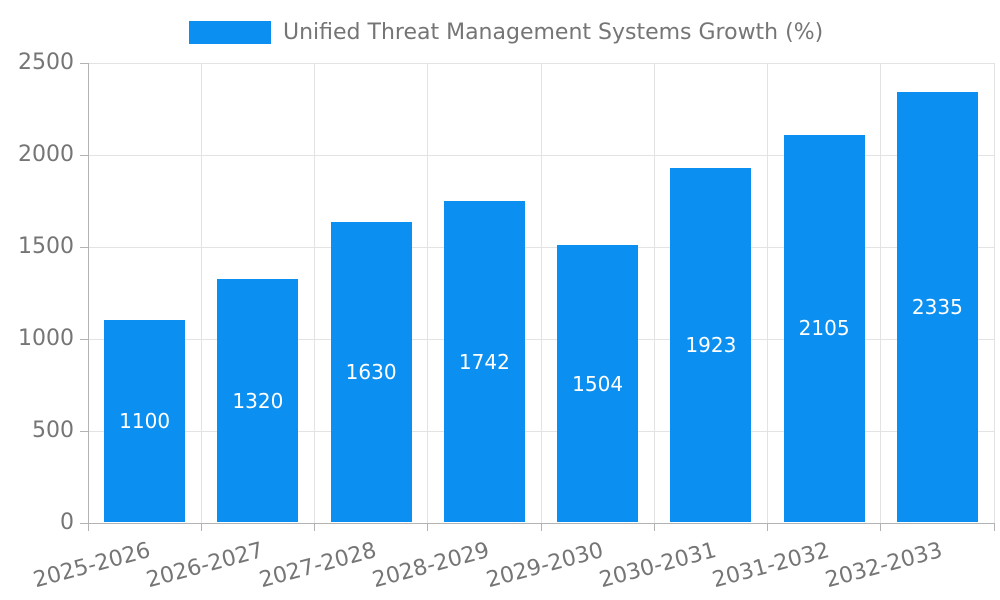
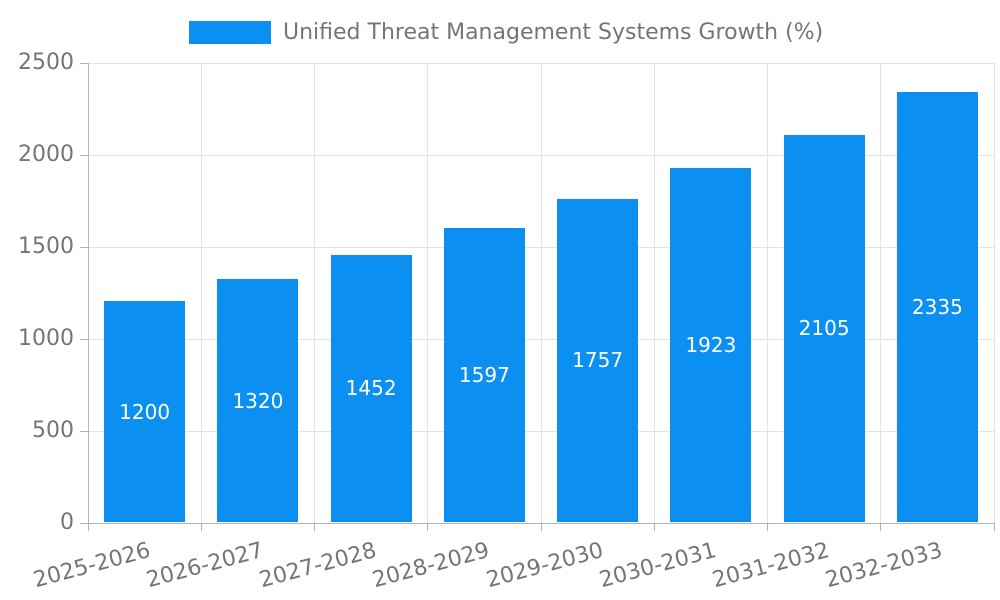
2025-2026: 1100 -> 1200
2027-2028: 1630 -> 1452
2028-2029: 1742 -> 1597
2029-2030: 1504 -> 1757
